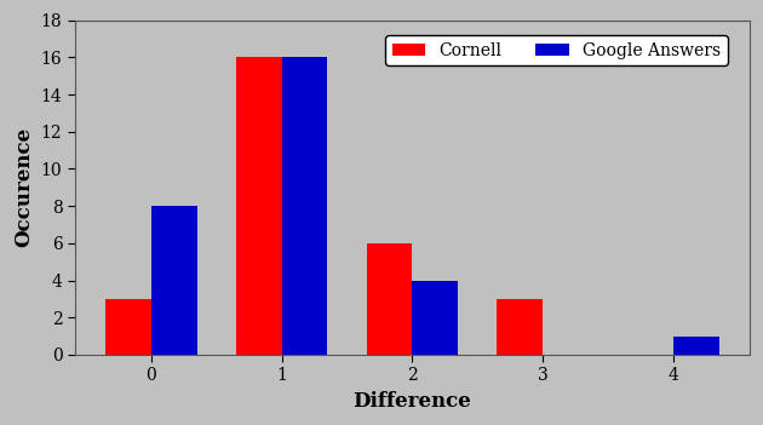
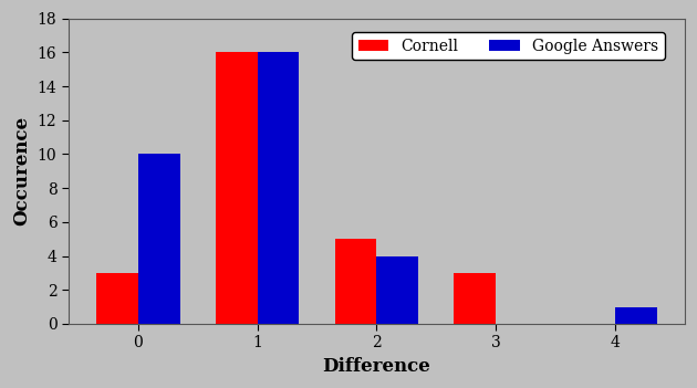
Google Answers/0: 8 -> 10
Cornell/2: 6 -> 5
